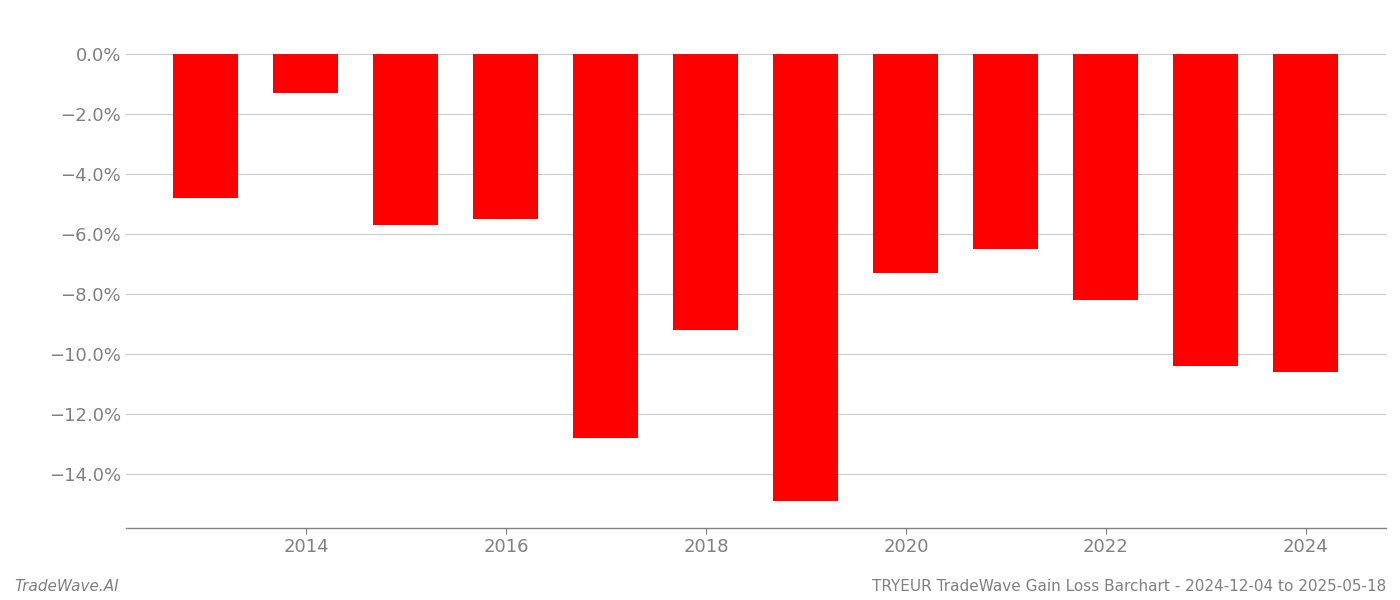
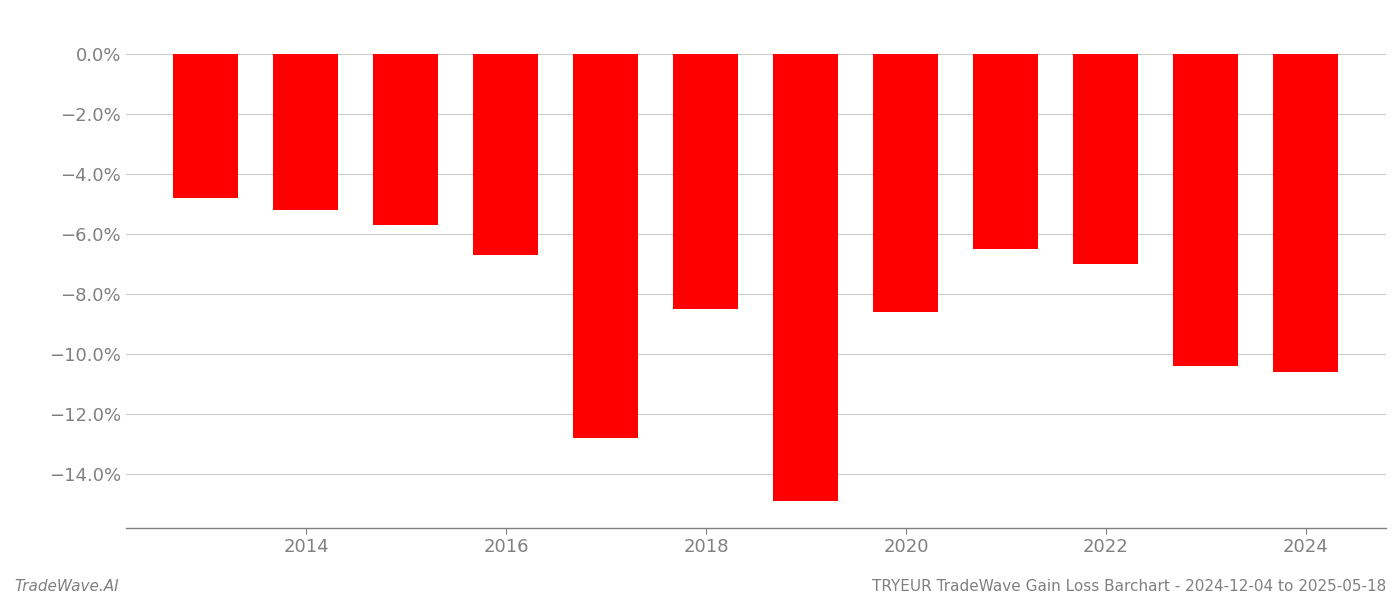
2014: -1.3% -> -5.2%
2016: -5.5% -> -6.7%
2018: -9.2% -> -8.5%
2020: -7.3% -> -8.6%
2022: -8.2% -> -7.0%
